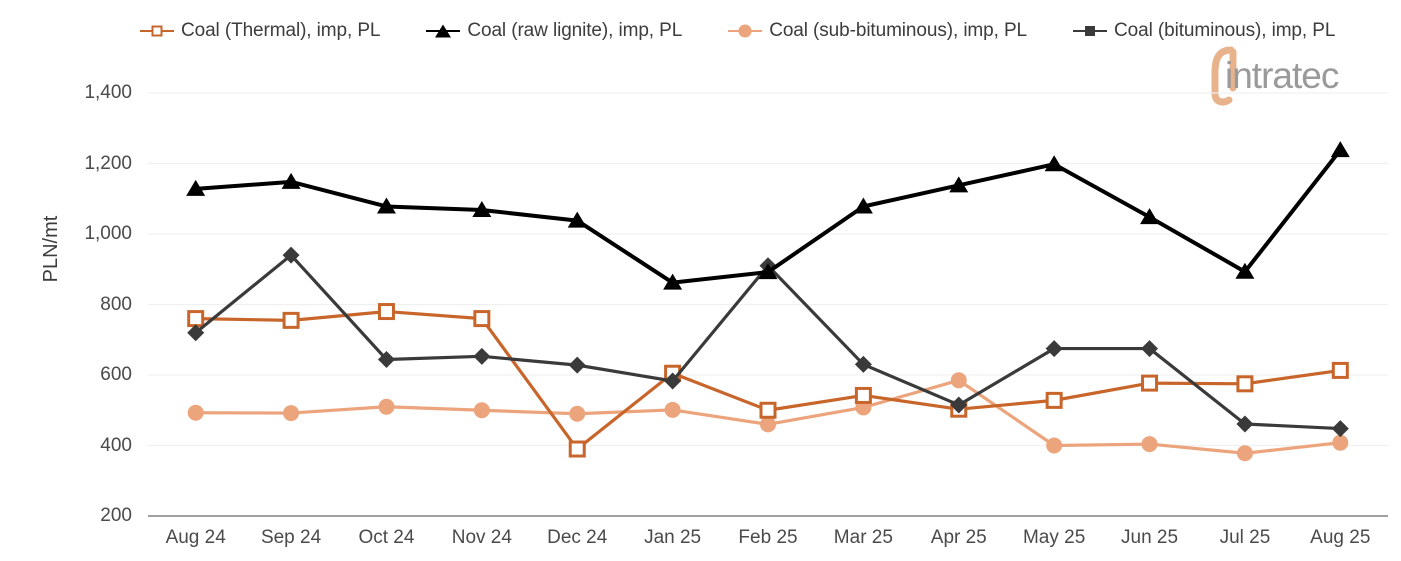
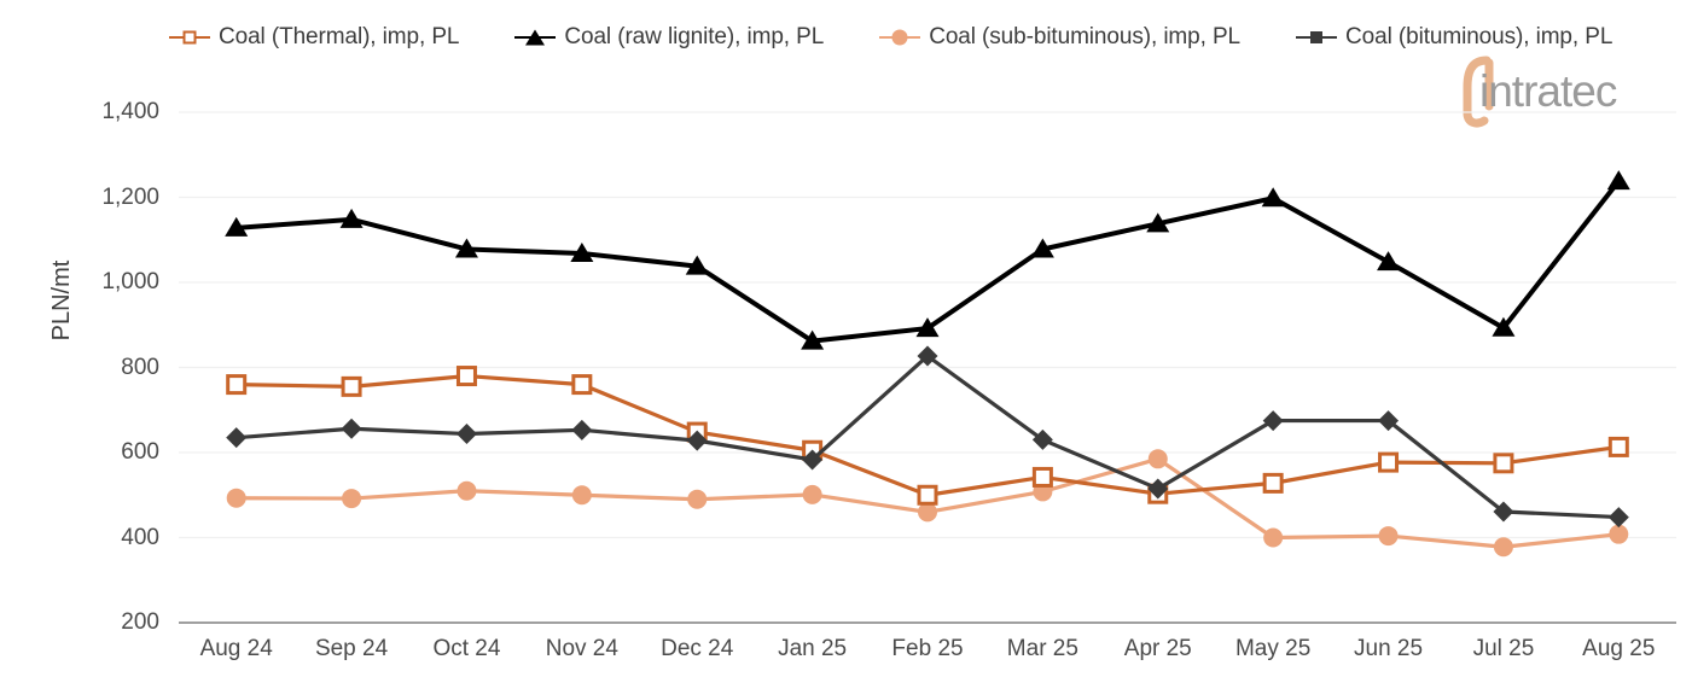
Coal (bituminous), imp, PL/Aug 24: 720 -> 640
Coal (bituminous), imp, PL/Sep 24: 940 -> 660
Coal (Thermal), imp, PL/Dec 24: 390 -> 650
Coal (bituminous), imp, PL/Feb 25: 910 -> 830
